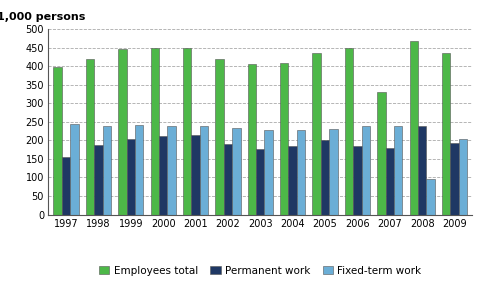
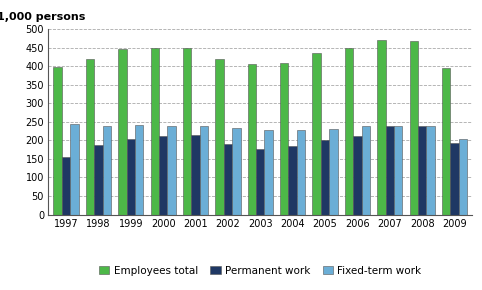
Permanent work/2006: 185 -> 212
Employees total/2007: 330 -> 470
Permanent work/2007: 180 -> 238
Fixed-term work/2008: 95 -> 238
Employees total/2009: 435 -> 395
